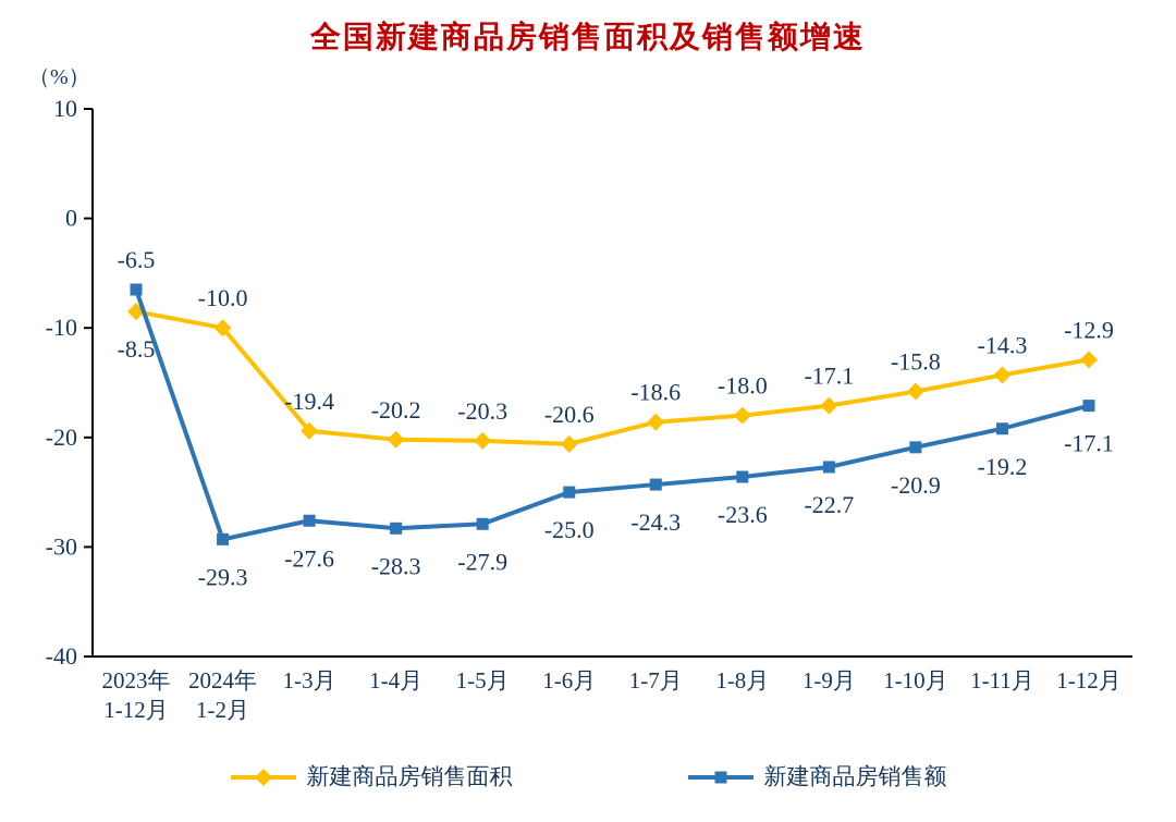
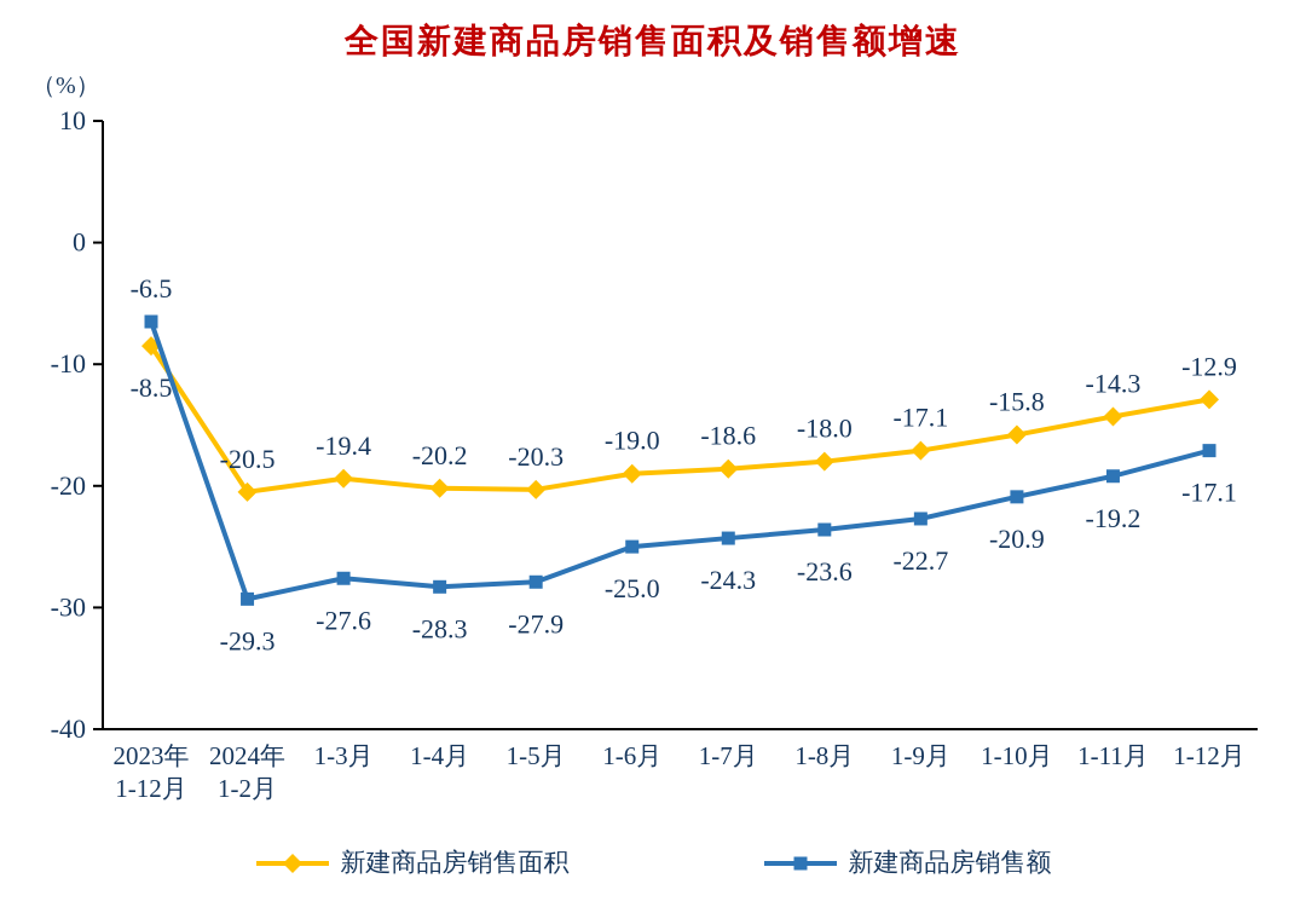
新建商品房销售面积/2024年 1-2月: -10.0 -> -20.5
新建商品房销售面积/1-6月: -20.6 -> -19.0
